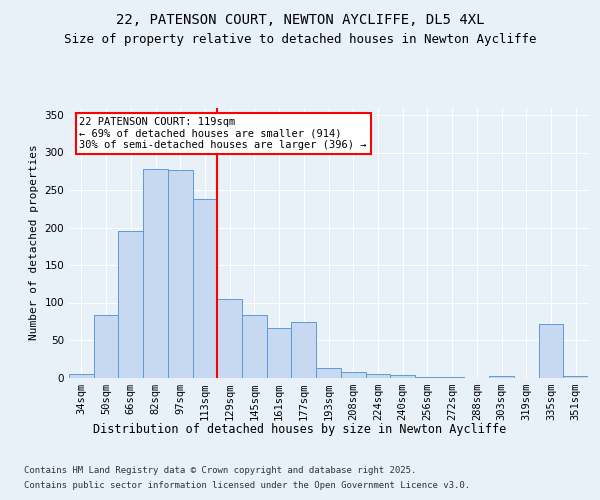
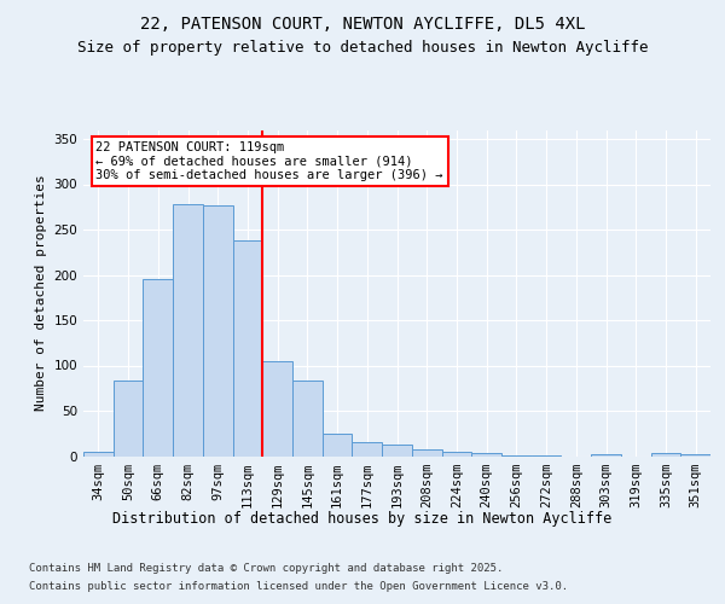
161sqm: 66 -> 25
177sqm: 74 -> 16
335sqm: 72 -> 3
